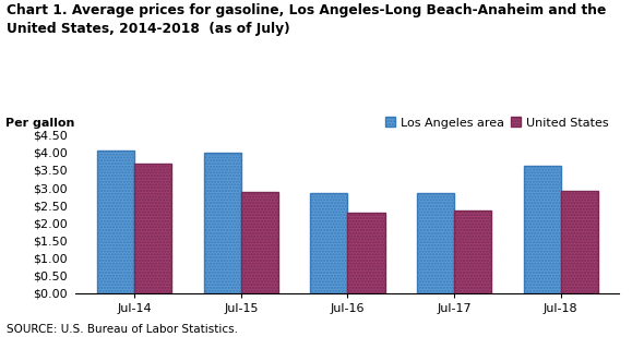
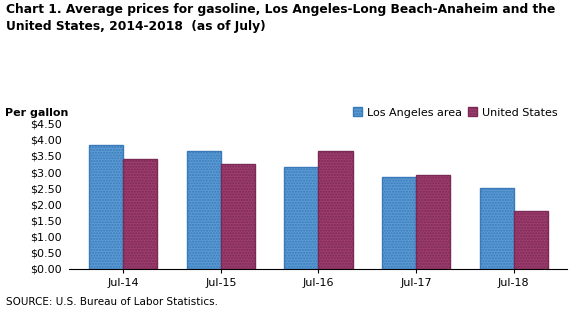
Los Angeles area/Jul-14: $4.05 -> $3.85
United States/Jul-14: $3.67 -> $3.40
Los Angeles area/Jul-15: $4.00 -> $3.65
United States/Jul-15: $2.87 -> $3.25
Los Angeles area/Jul-16: $2.83 -> $3.15
United States/Jul-16: $2.28 -> $3.65
United States/Jul-17: $2.34 -> $2.90
Los Angeles area/Jul-18: $3.63 -> $2.50
United States/Jul-18: $2.92 -> $1.80
